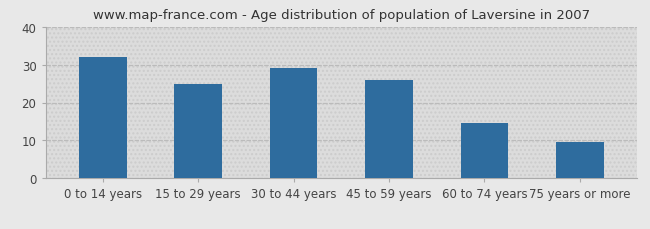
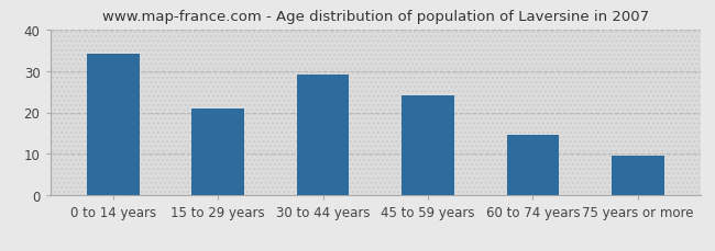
0 to 14 years: 32.0 -> 34.0
15 to 29 years: 25.0 -> 21.0
45 to 59 years: 26.0 -> 24.0
